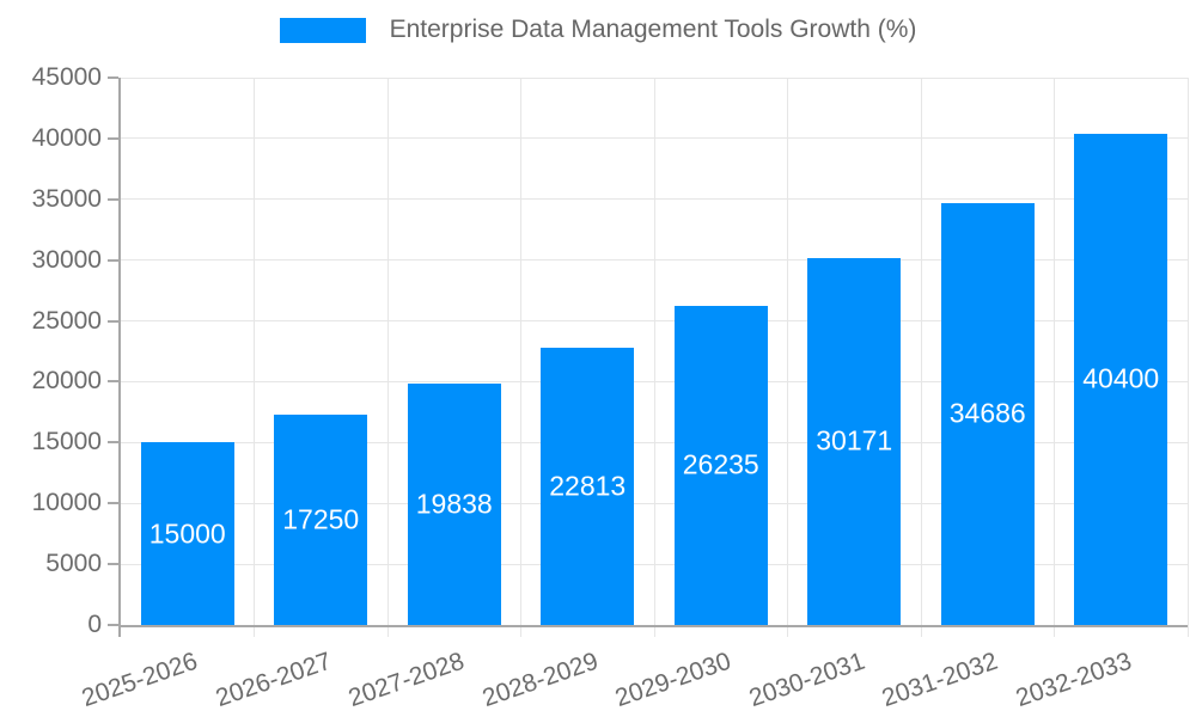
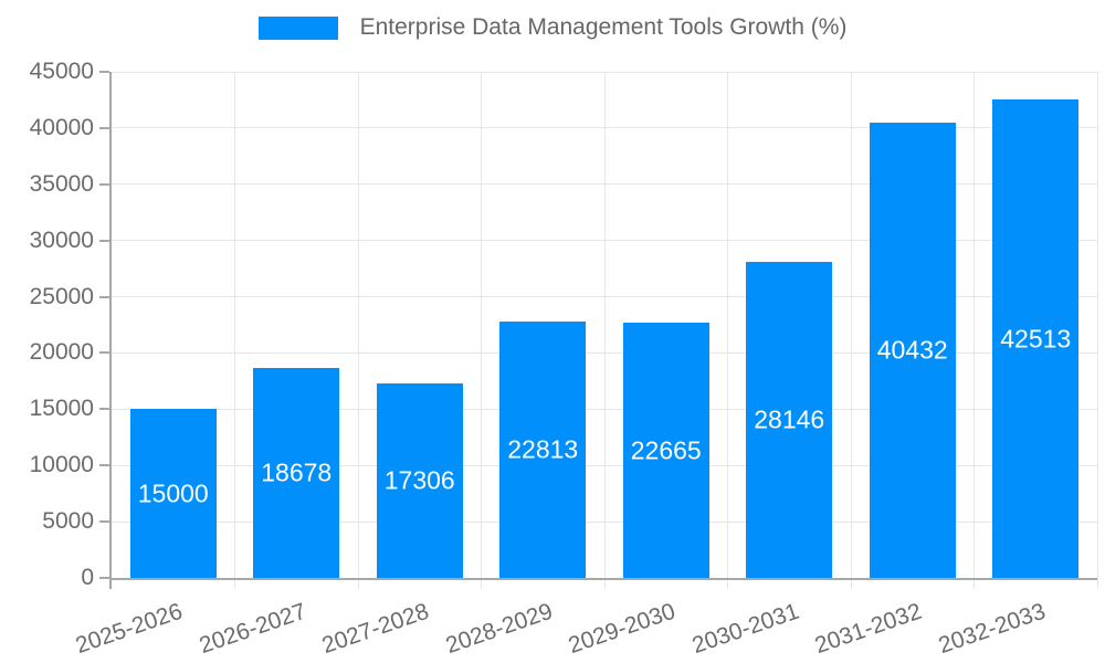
2026-2027: 17250 -> 18678
2027-2028: 19838 -> 17306
2029-2030: 26235 -> 22665
2030-2031: 30171 -> 28146
2031-2032: 34686 -> 40432
2032-2033: 40400 -> 42513
